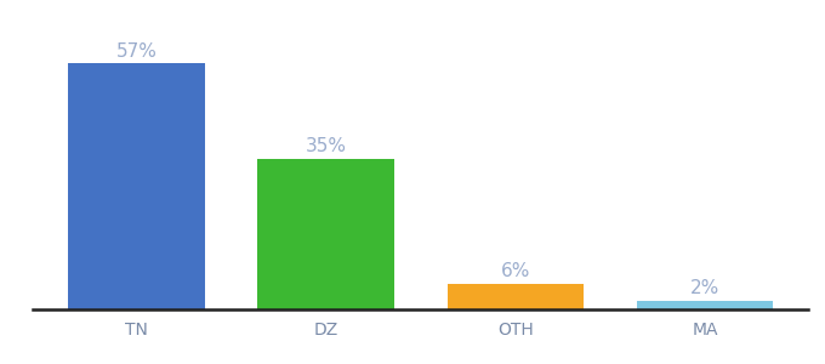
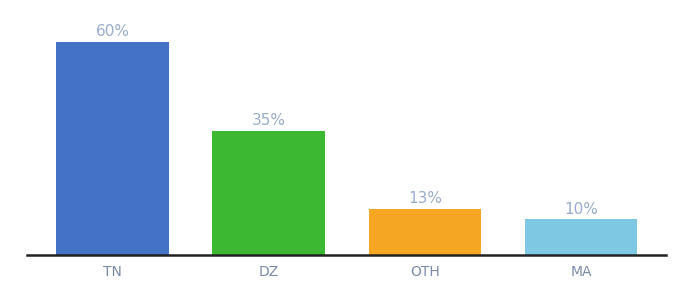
TN: 57% -> 60%
OTH: 6% -> 13%
MA: 2% -> 10%
